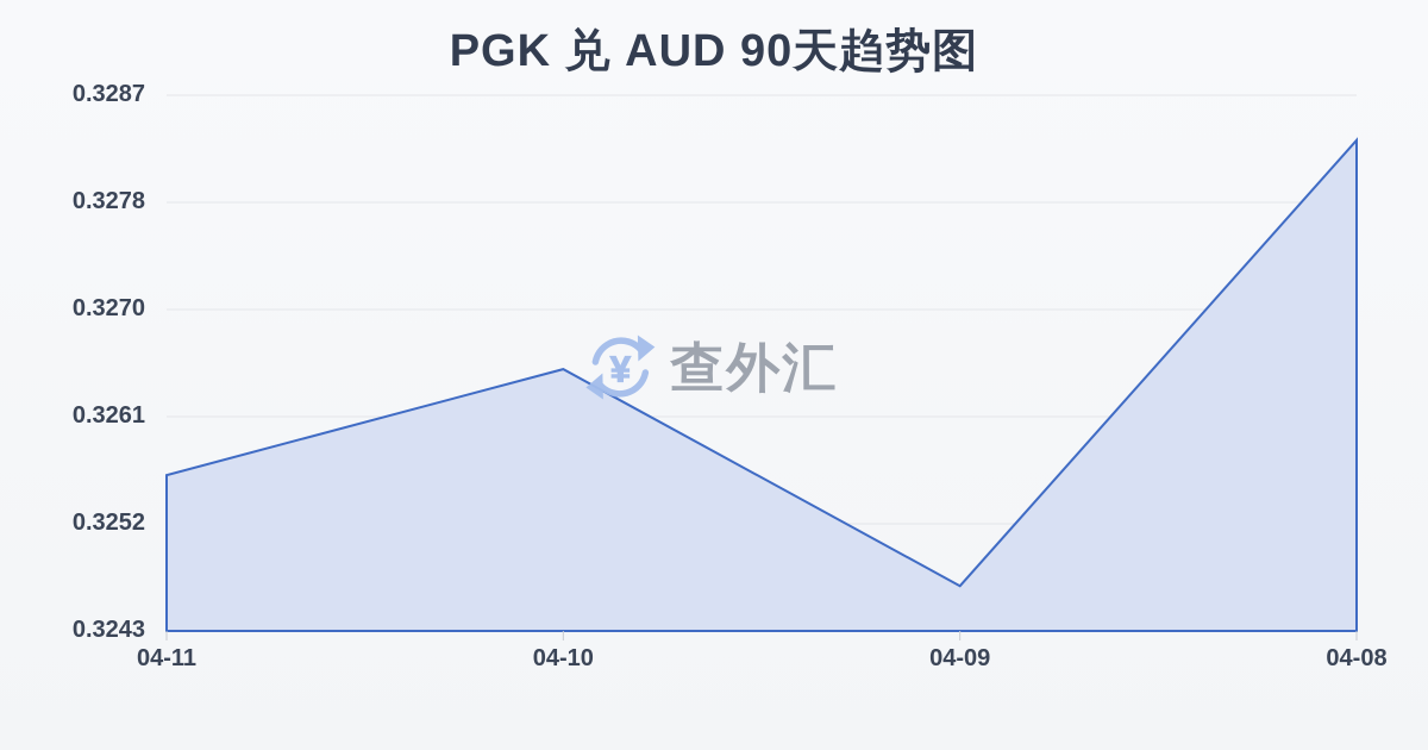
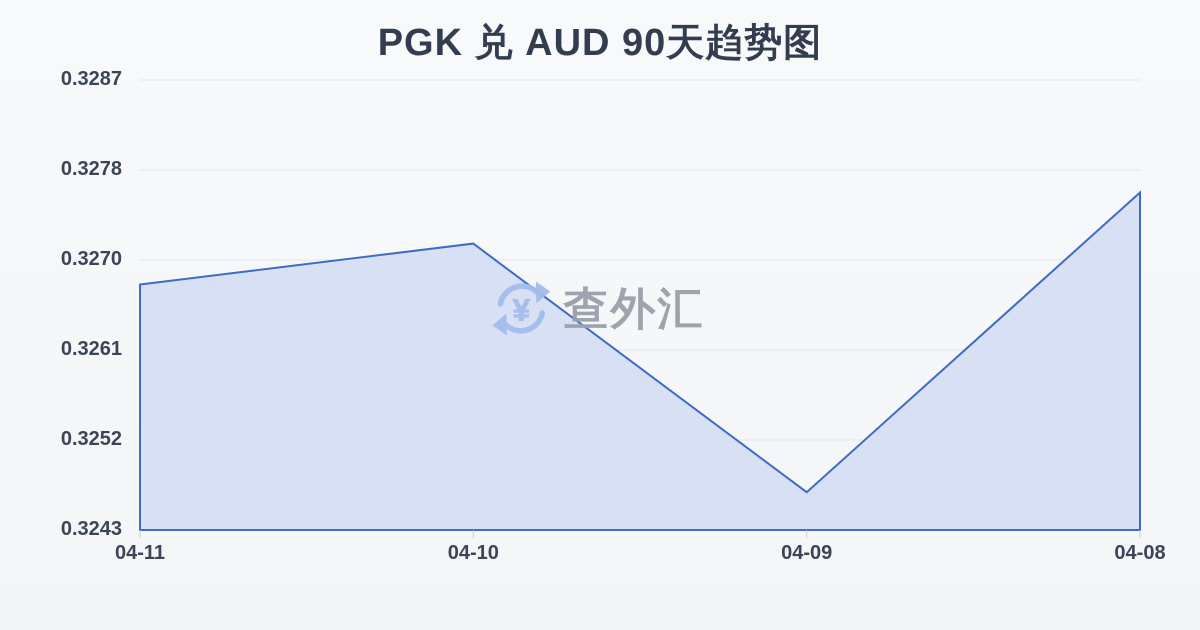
04-11: 0.3256 -> 0.3267
04-10: 0.3265 -> 0.3271
04-08: 0.3283 -> 0.3276
